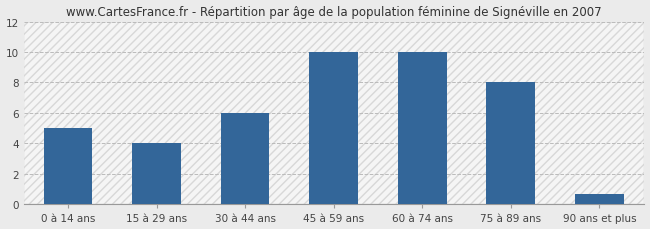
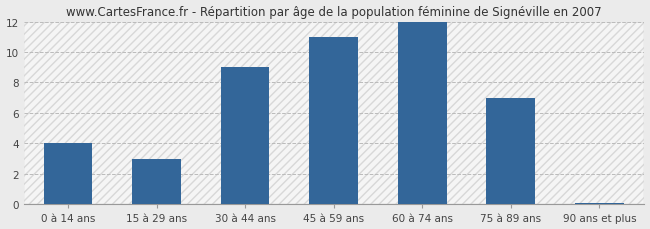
0 à 14 ans: 5.0 -> 4.0
15 à 29 ans: 4.0 -> 3.0
30 à 44 ans: 6.0 -> 9.0
45 à 59 ans: 10.0 -> 11.0
60 à 74 ans: 10.0 -> 12.0
75 à 89 ans: 8.0 -> 7.0
90 ans et plus: 0.7 -> 0.1
